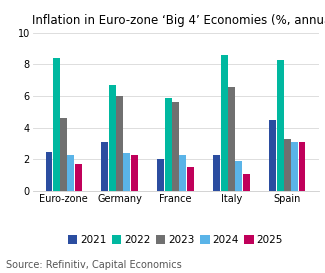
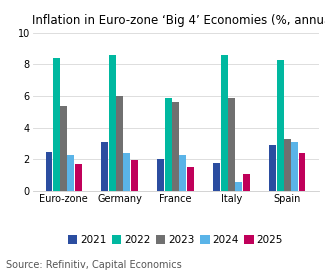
2023/Euro-zone: 4.6 -> 5.4
2022/Germany: 6.7 -> 8.6
2025/Germany: 2.3 -> 1.9
2021/Italy: 2.3 -> 1.8
2023/Italy: 6.6 -> 5.9
2024/Italy: 1.9 -> 0.6
2021/Spain: 4.5 -> 2.9
2025/Spain: 3.1 -> 2.4
